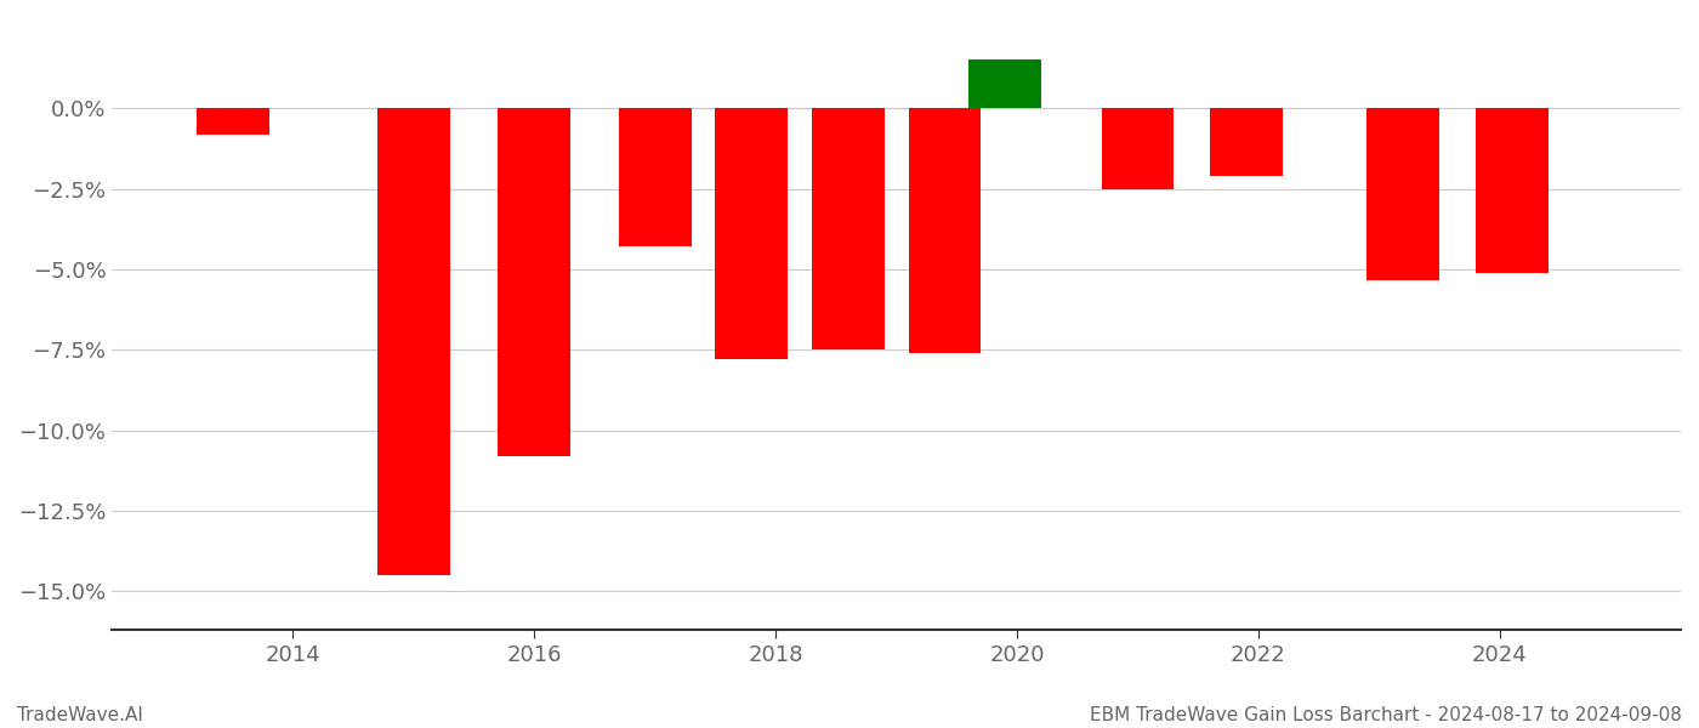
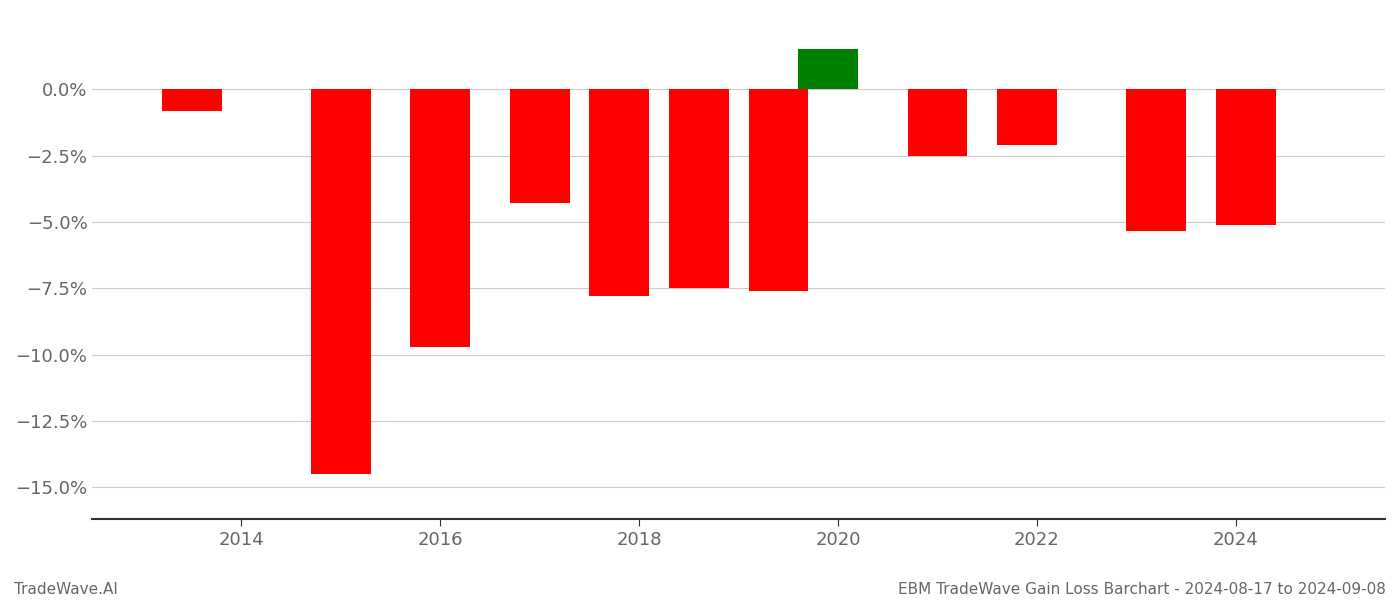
2016: -10.80% -> -9.70%
